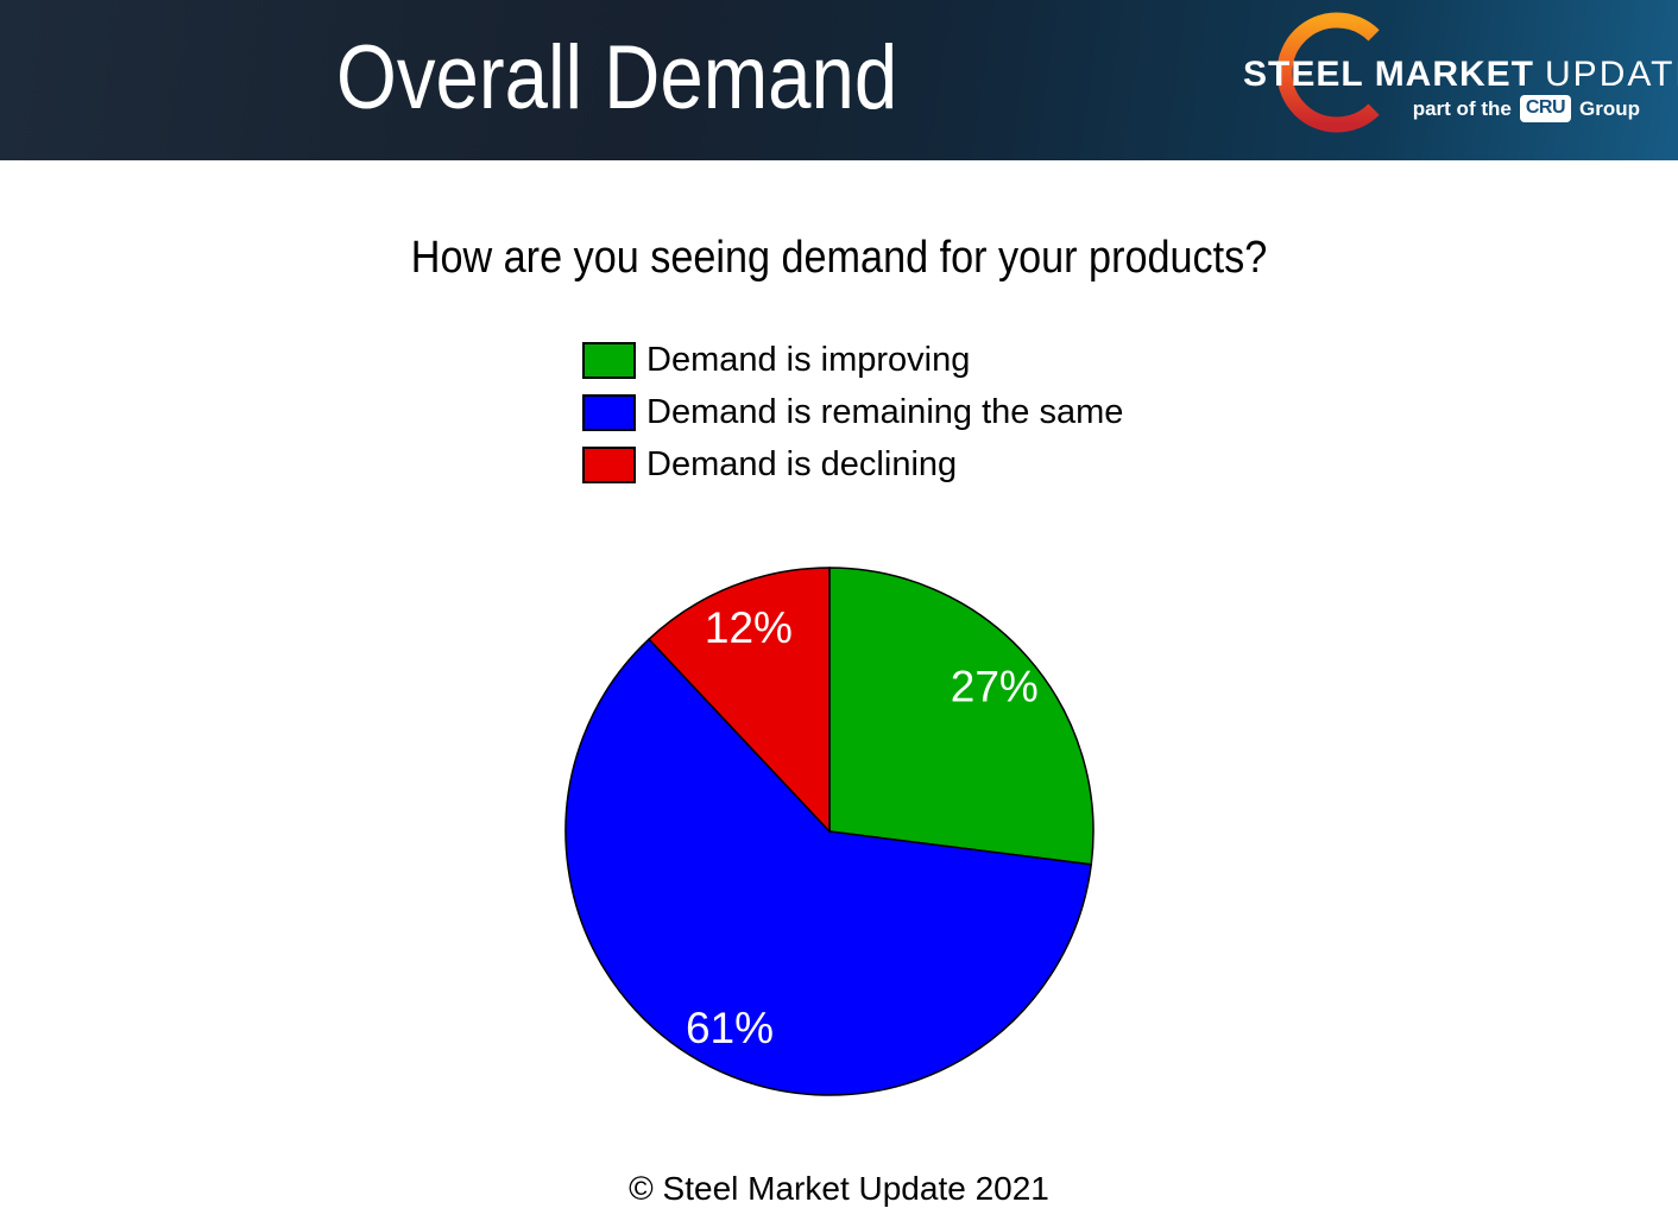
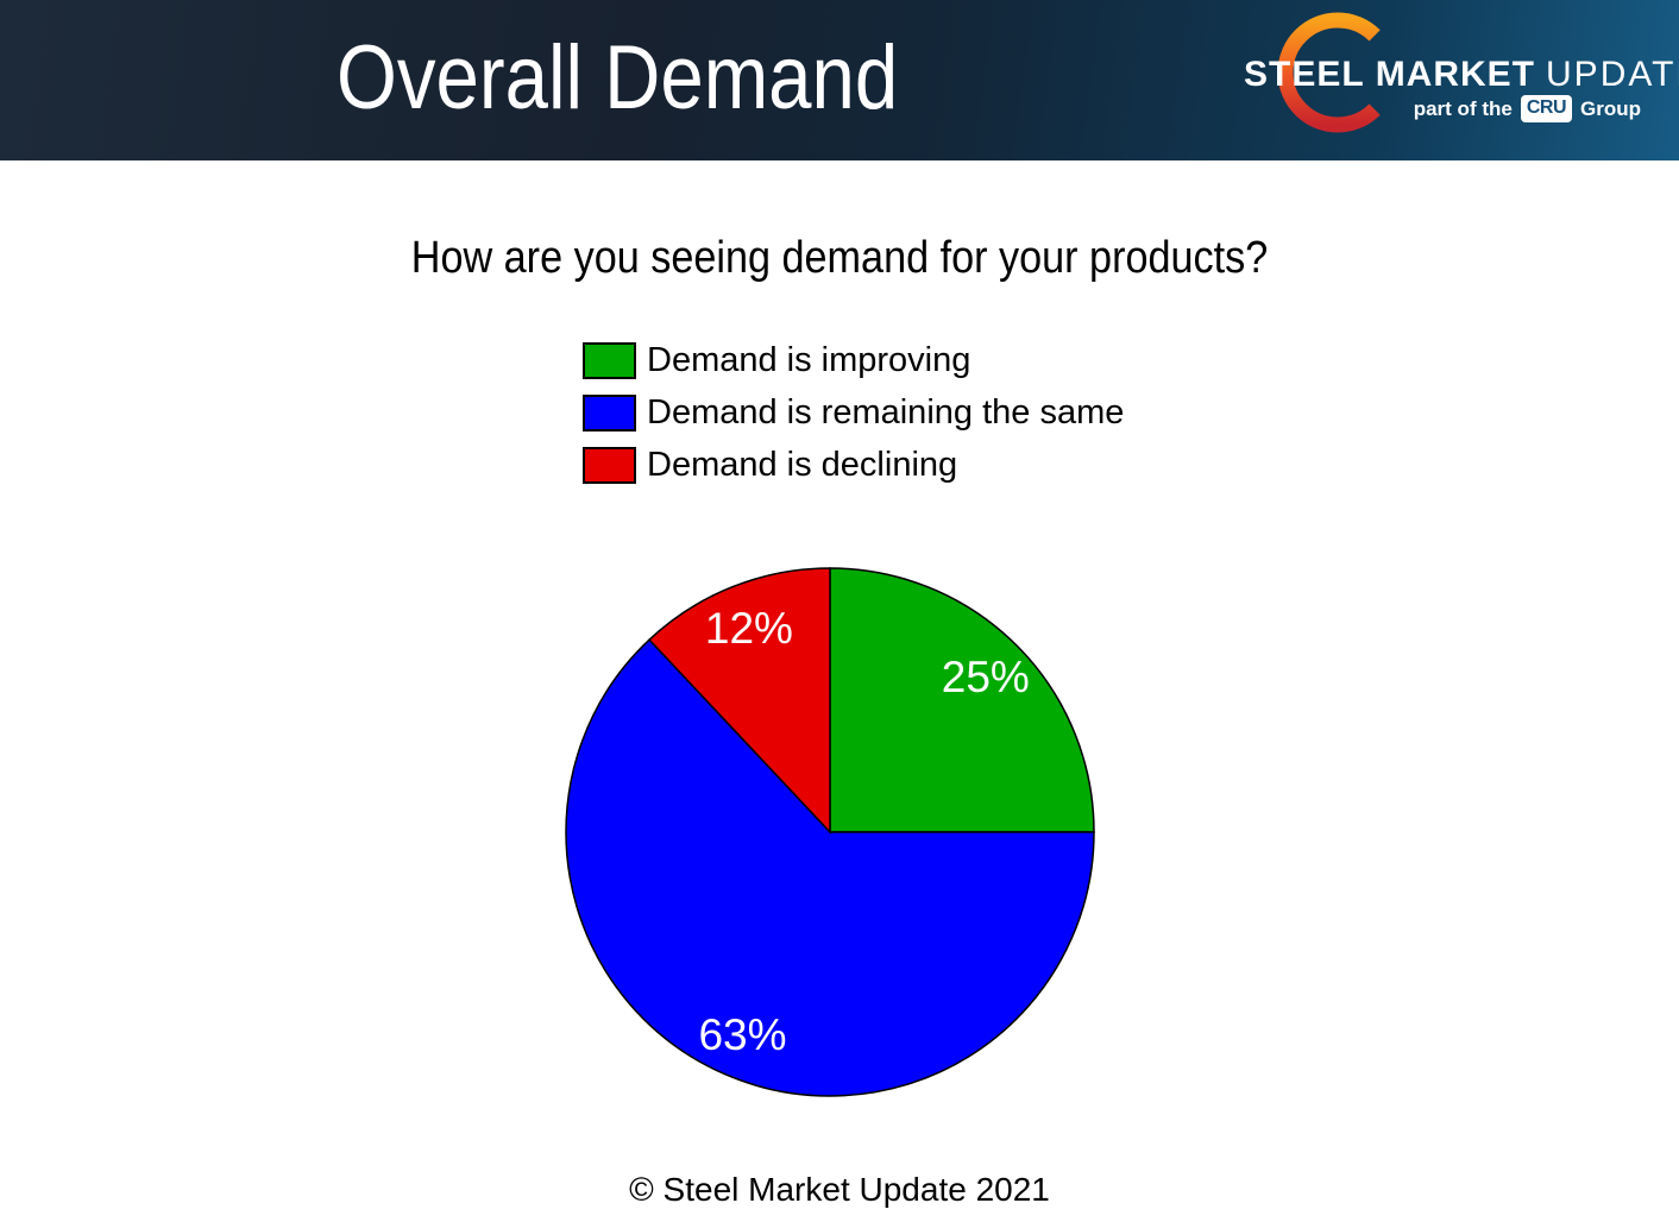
Demand is improving: 27% -> 25%
Demand is remaining the same: 61% -> 63%
